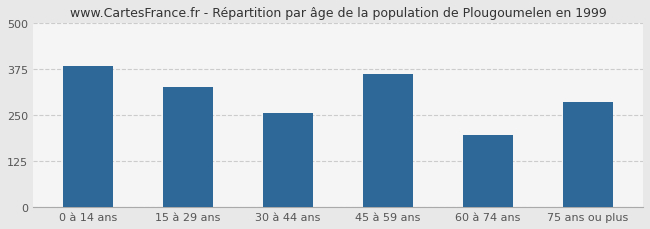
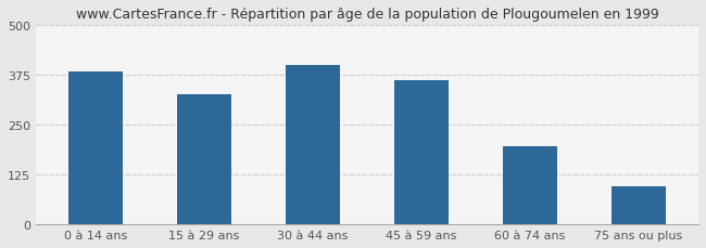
30 à 44 ans: 255 -> 400
75 ans ou plus: 285 -> 95
